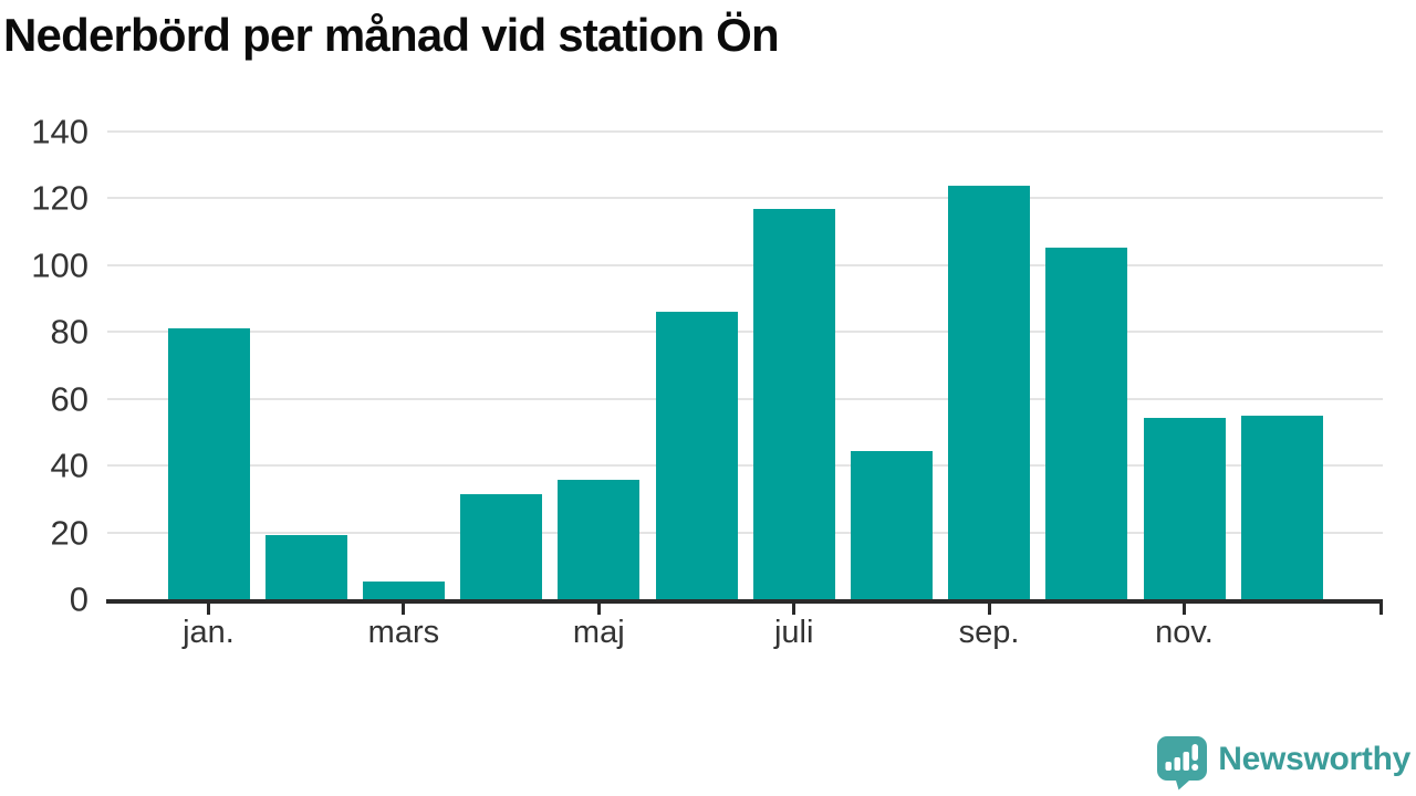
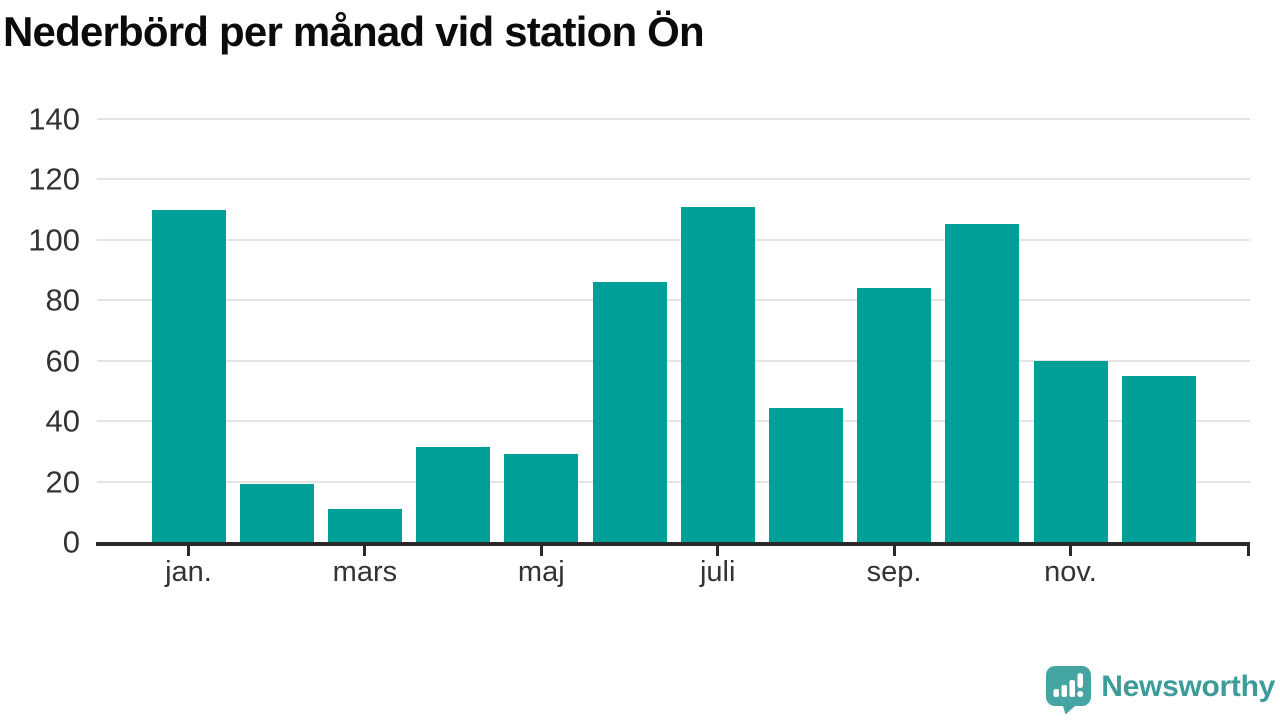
jan.: 81 -> 110
mars: 5 -> 11
maj: 36 -> 29
juli: 117 -> 111
sep.: 124 -> 84
nov.: 54 -> 60
